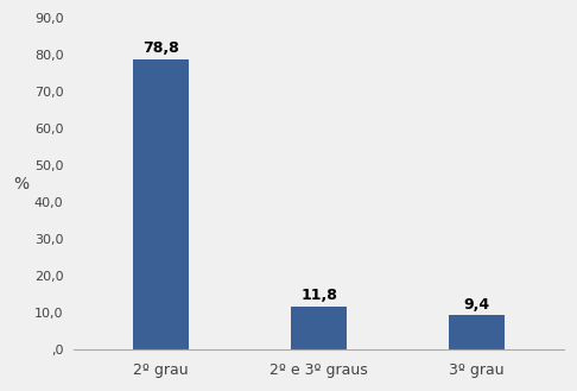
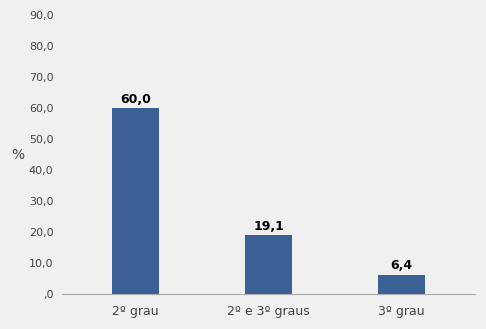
2º grau: 78,8 -> 60,0
2º e 3º graus: 11,8 -> 19,1
3º grau: 9,4 -> 6,4
